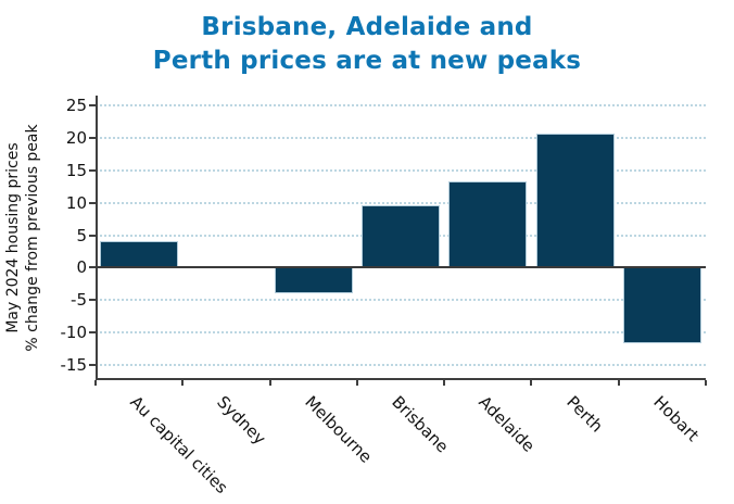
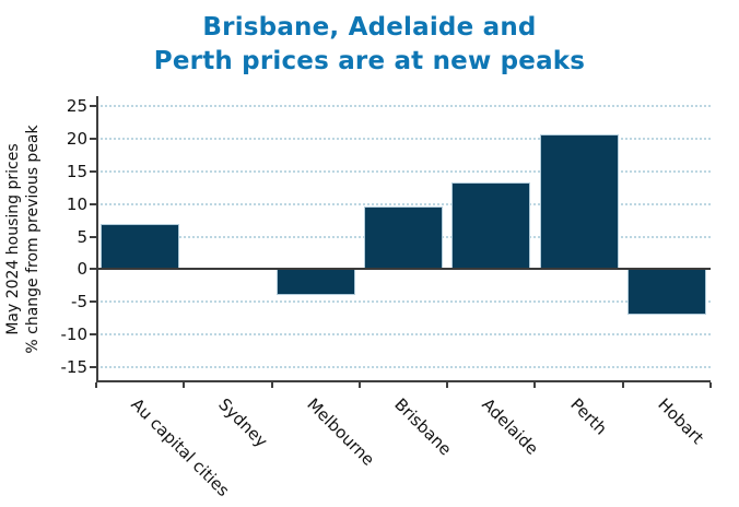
Au capital cities: 4 -> 7
Hobart: -12 -> -7
